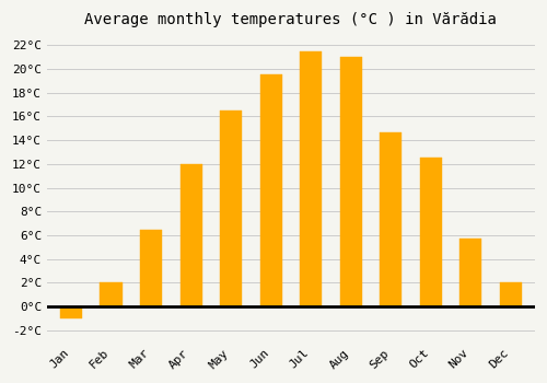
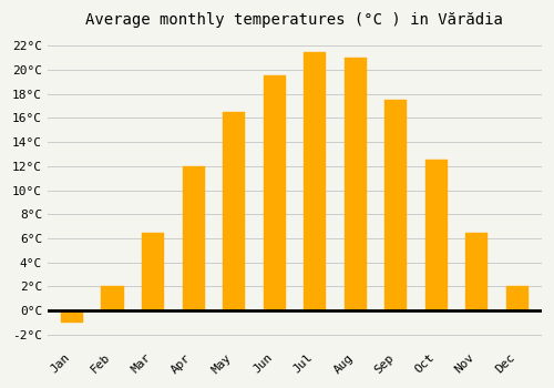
Sep: 14.7°C -> 17.5°C
Nov: 5.7°C -> 6.5°C
